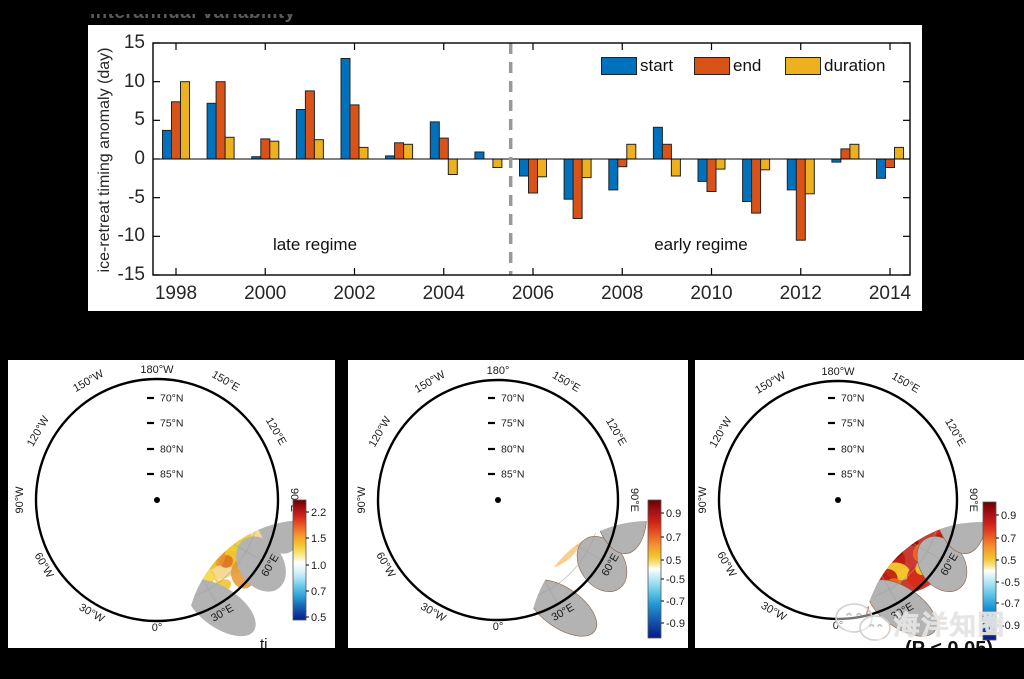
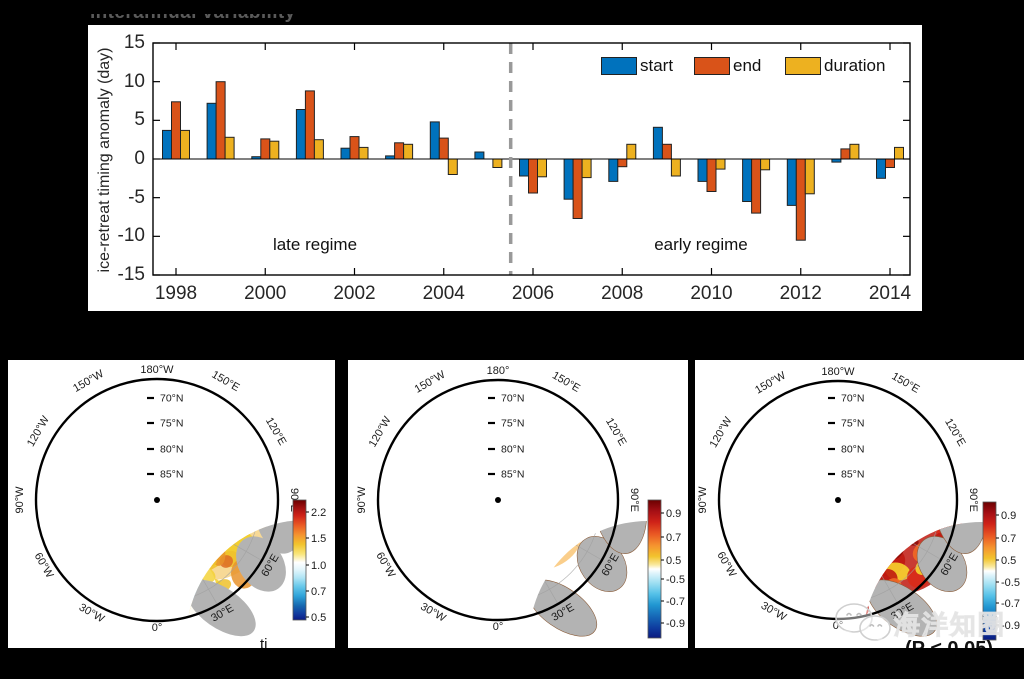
duration/1998: 10 -> 4
start/2002: 13 -> 1
end/2002: 7 -> 3
start/2008: -4 -> -3
start/2012: -4 -> -6
